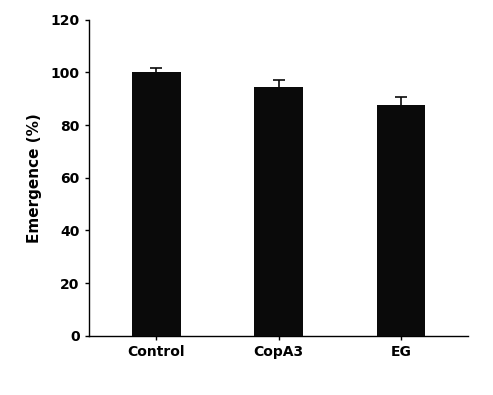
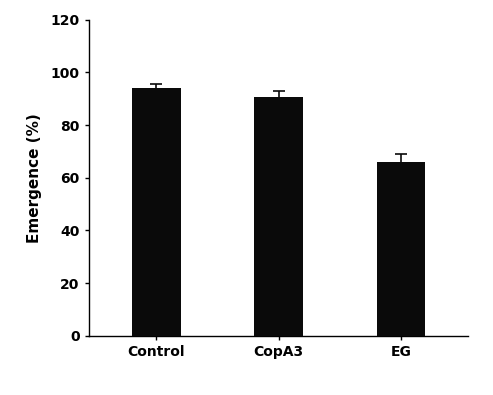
Control: 100.0 -> 94.0
CopA3: 94.5 -> 90.5
EG: 87.5 -> 66.0
